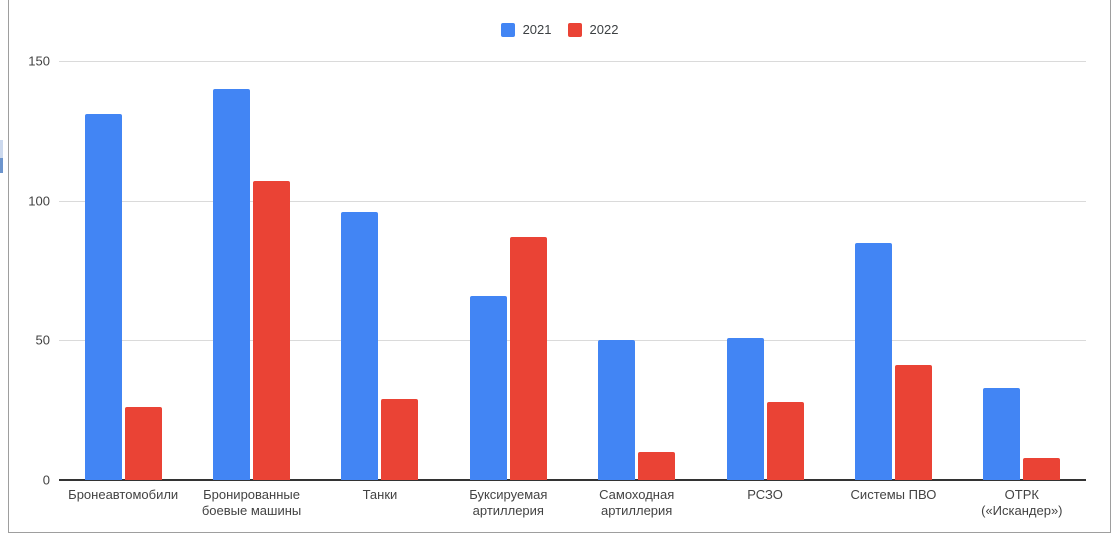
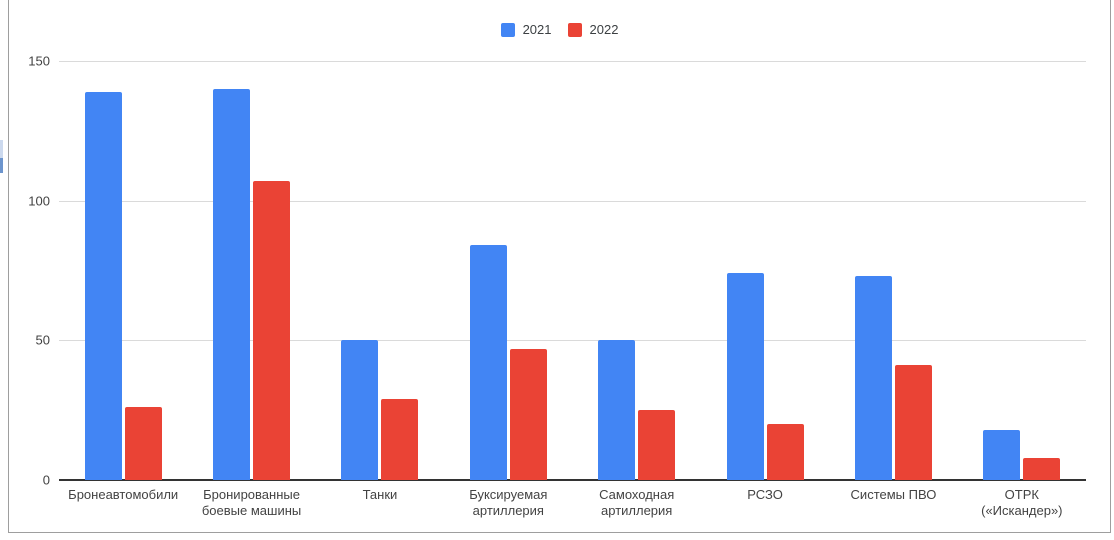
2021/Бронеавтомобили: 131 -> 139
2021/Танки: 96 -> 50
2021/Буксируемая артиллерия: 66 -> 84
2022/Буксируемая артиллерия: 87 -> 47
2022/Самоходная артиллерия: 10 -> 25
2021/РСЗО: 51 -> 74
2022/РСЗО: 28 -> 20
2021/Системы ПВО: 85 -> 73
2021/ОТРК («Искандер»): 33 -> 18
